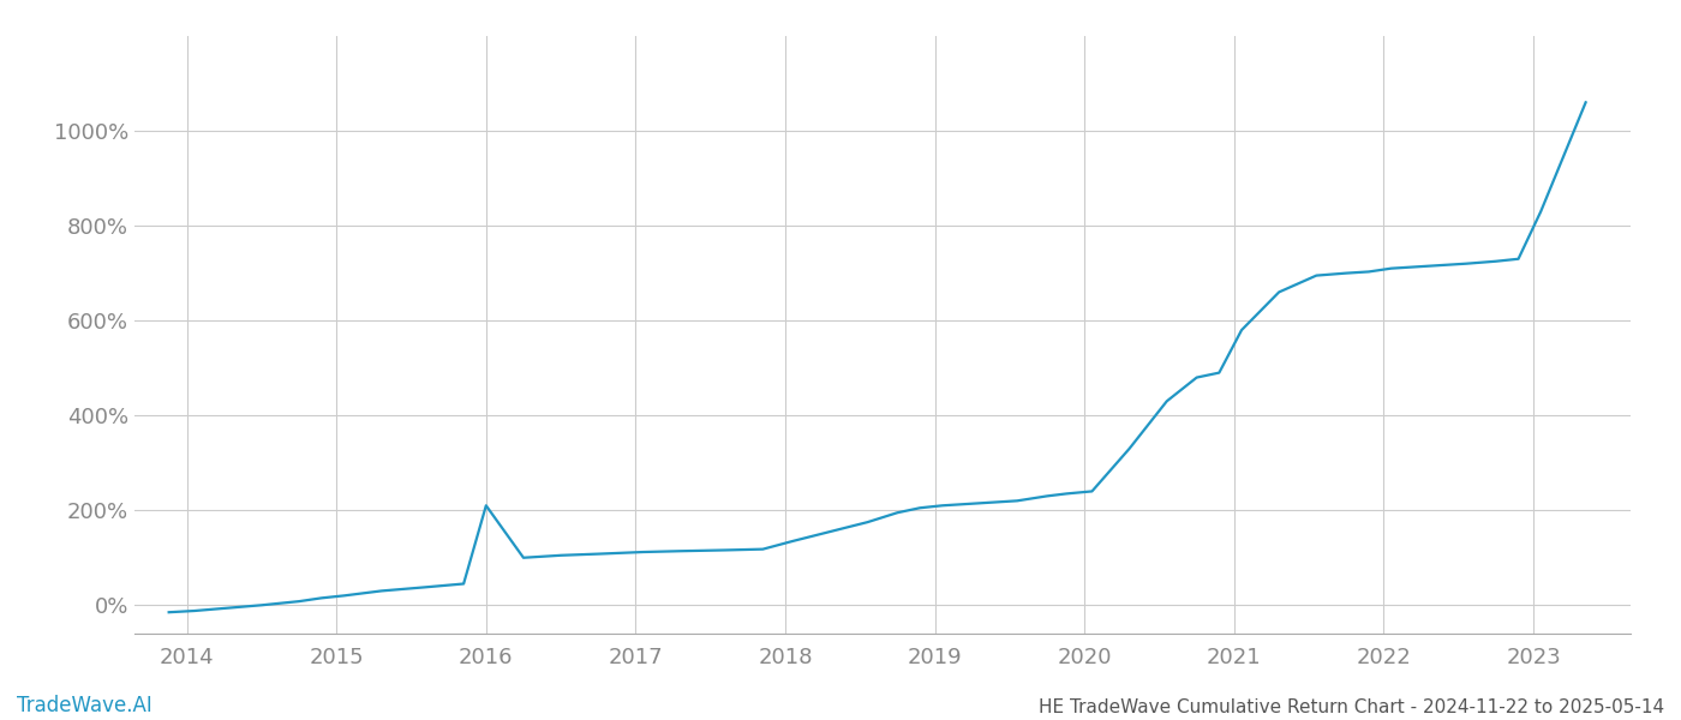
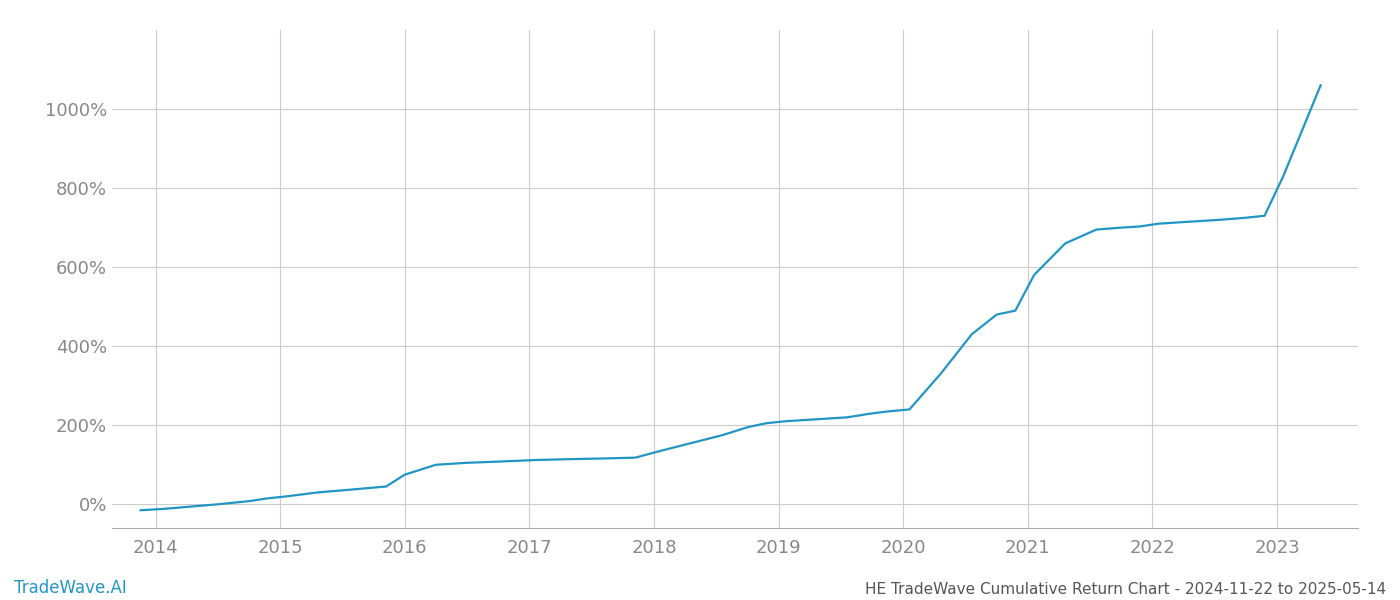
2016: 210% -> 75%
